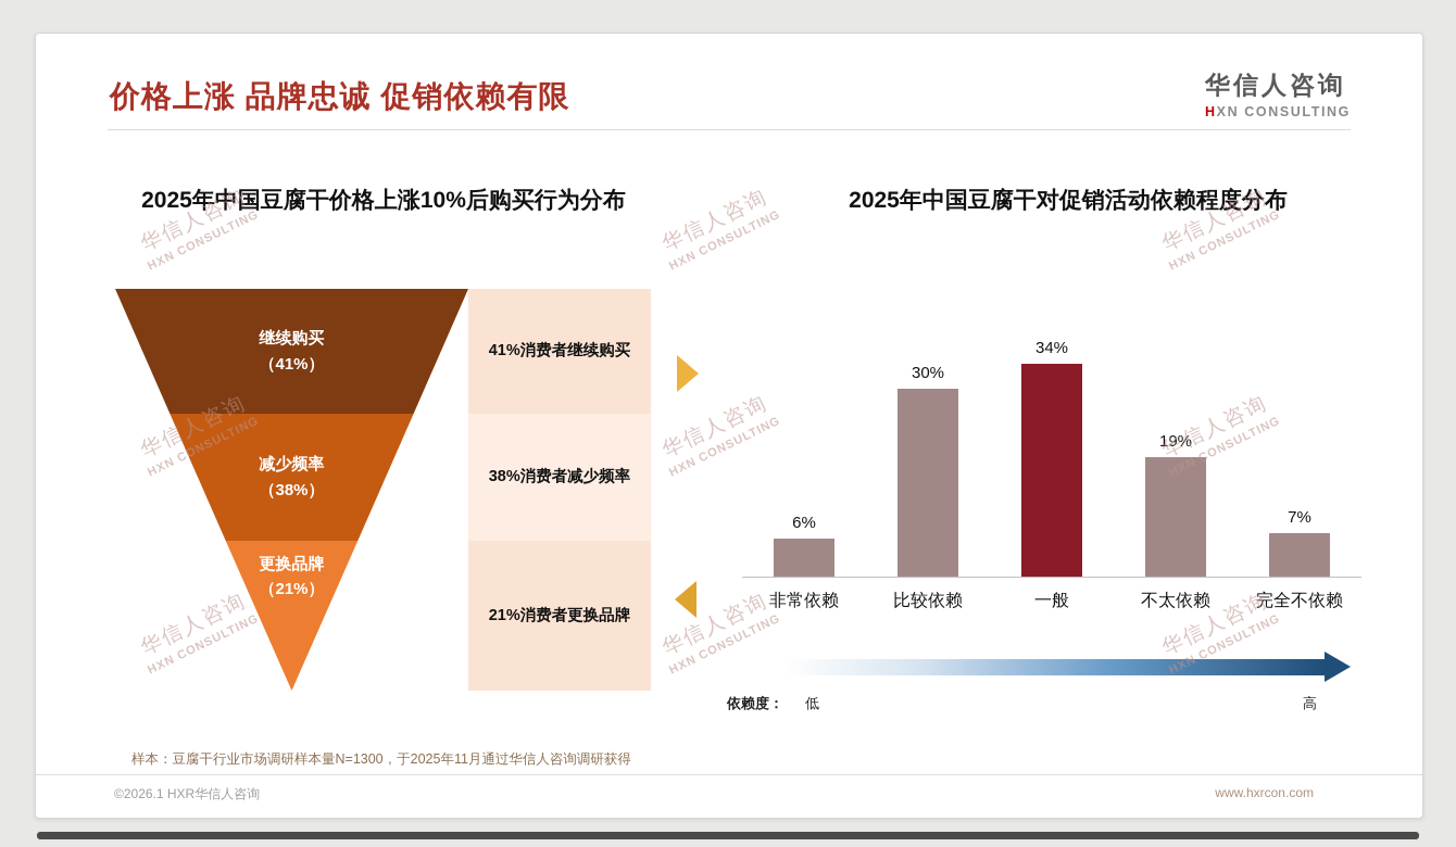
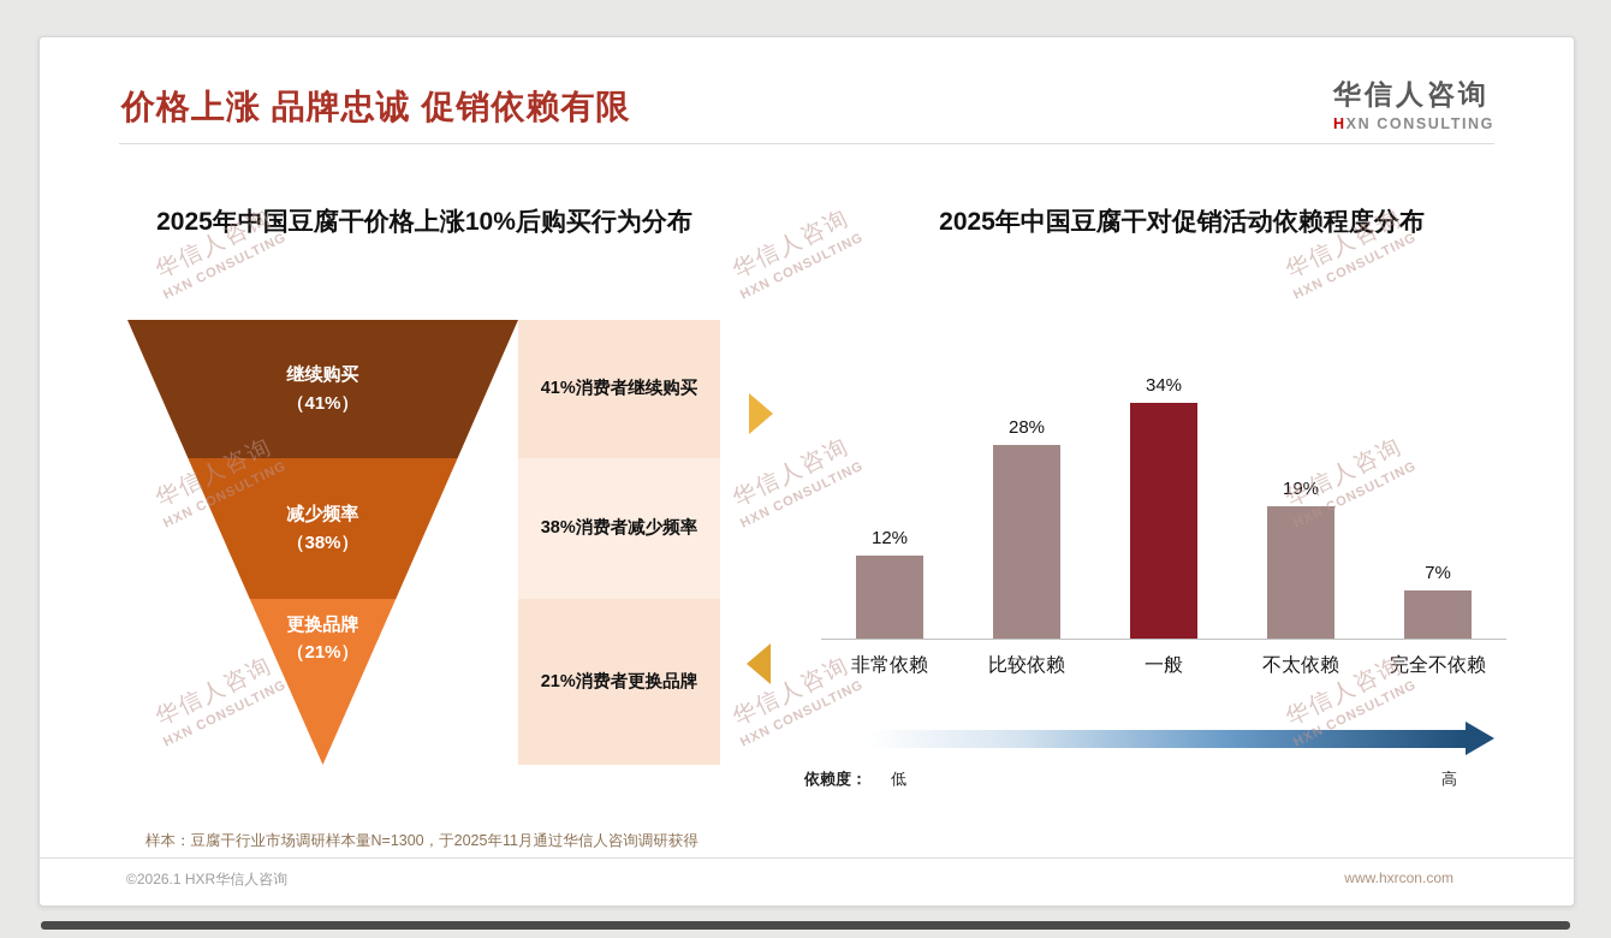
2025年中国豆腐干对促销活动依赖程度分布/非常依赖: 6% -> 12%
2025年中国豆腐干对促销活动依赖程度分布/比较依赖: 30% -> 28%
